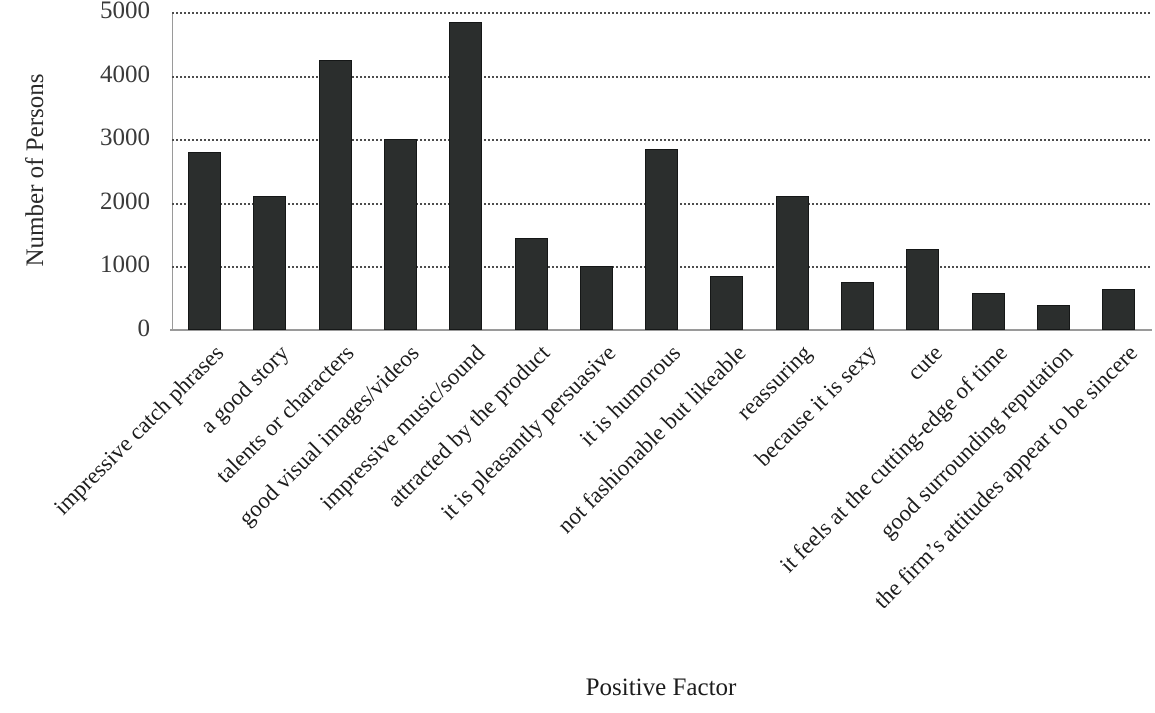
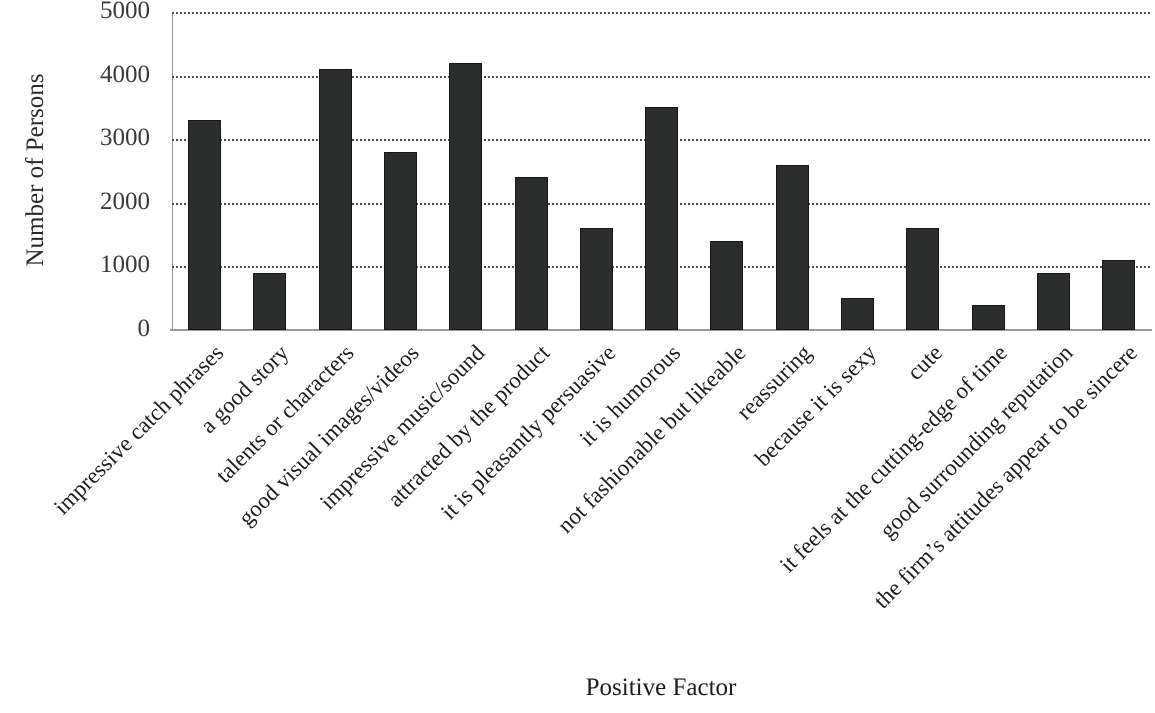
impressive catch phrases: 2800 -> 3300
a good story: 2100 -> 900
talents or characters: 4200 -> 4100
good visual images/videos: 3000 -> 2800
impressive music/sound: 4800 -> 4200
attracted by the product: 1400 -> 2400
it is pleasantly persuasive: 1000 -> 1600
it is humorous: 2800 -> 3500
not fashionable but likeable: 800 -> 1400
reassuring: 2100 -> 2600
because it is sexy: 800 -> 500
cute: 1300 -> 1600
it feels at the cutting-edge of time: 600 -> 400
good surrounding reputation: 400 -> 900
the firm’s attitudes appear to be sincere: 600 -> 1100
